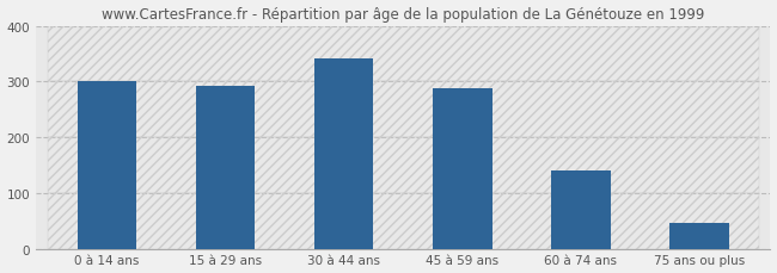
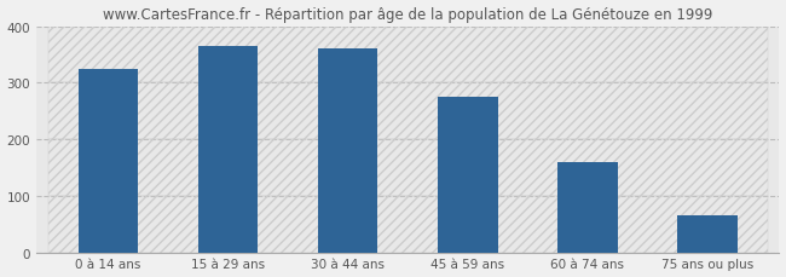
0 à 14 ans: 300 -> 325
15 à 29 ans: 293 -> 365
30 à 44 ans: 342 -> 360
45 à 59 ans: 287 -> 275
60 à 74 ans: 140 -> 160
75 ans ou plus: 46 -> 65
